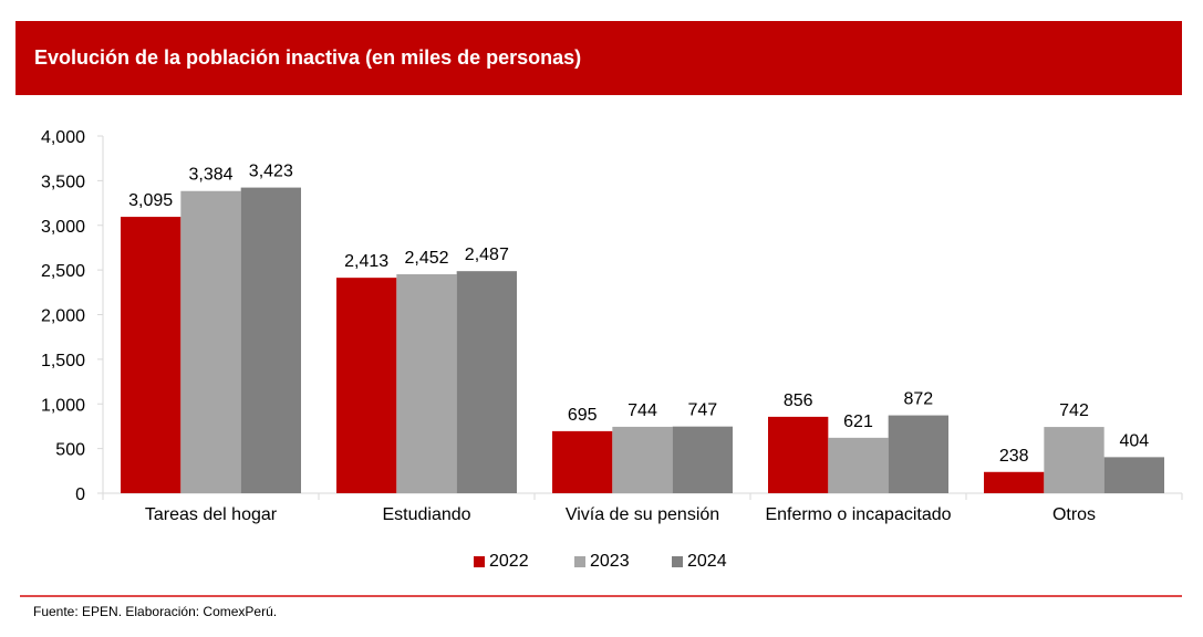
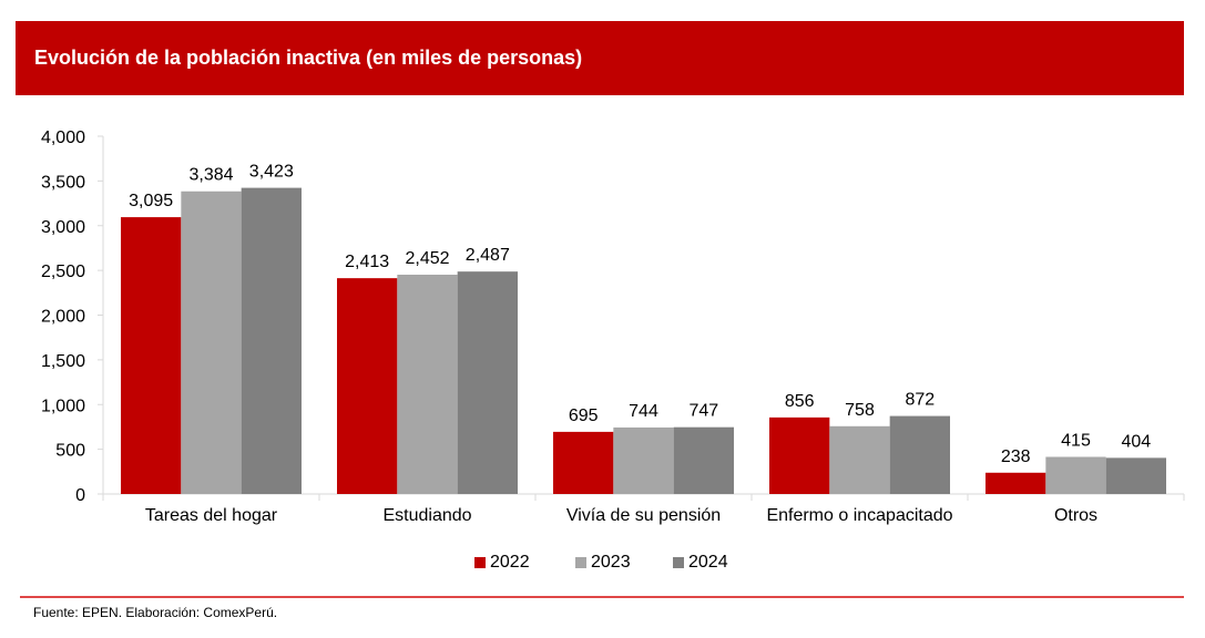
2023/Enfermo o incapacitado: 621 -> 758
2023/Otros: 742 -> 415
